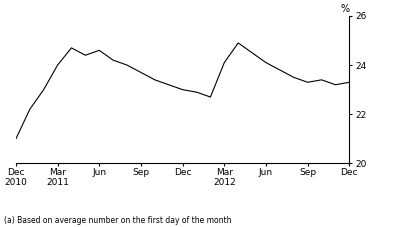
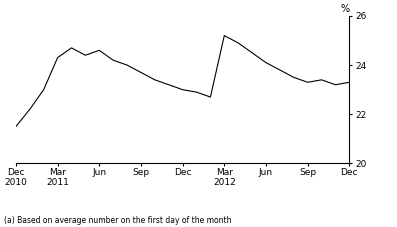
Dec 2010: 21.0 -> 21.5
Mar 2011: 24.0 -> 24.3
Mar 2012: 24.1 -> 25.2
